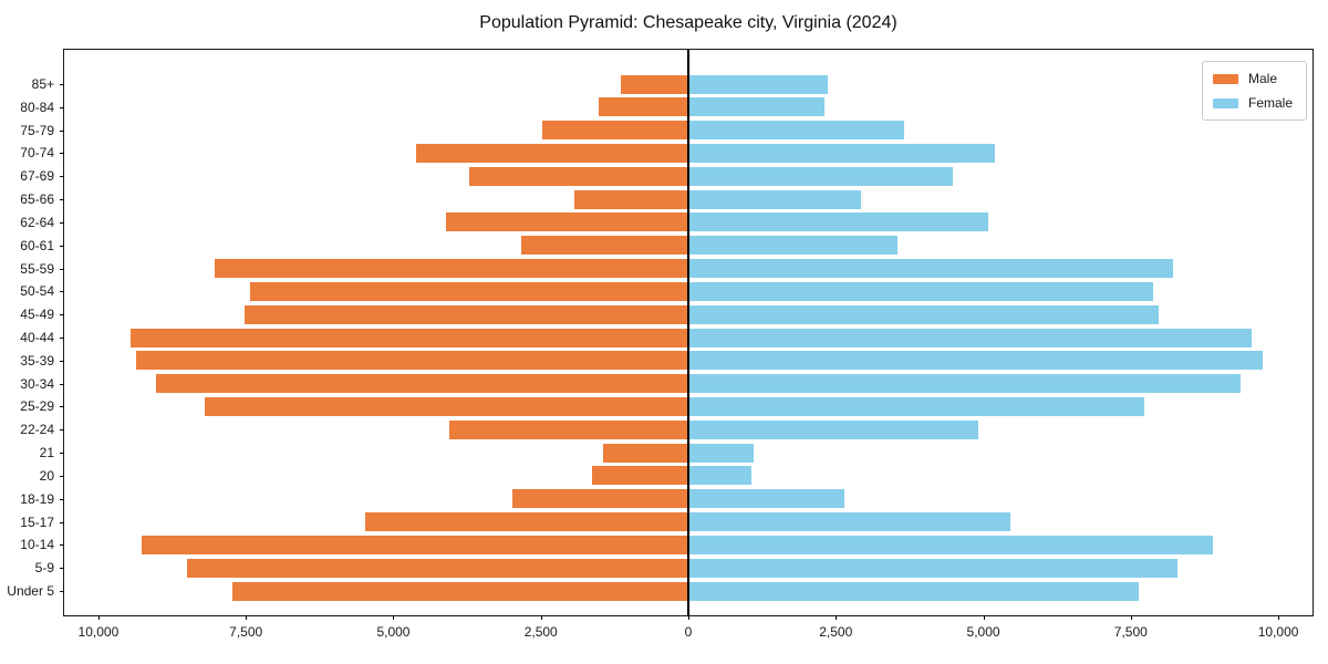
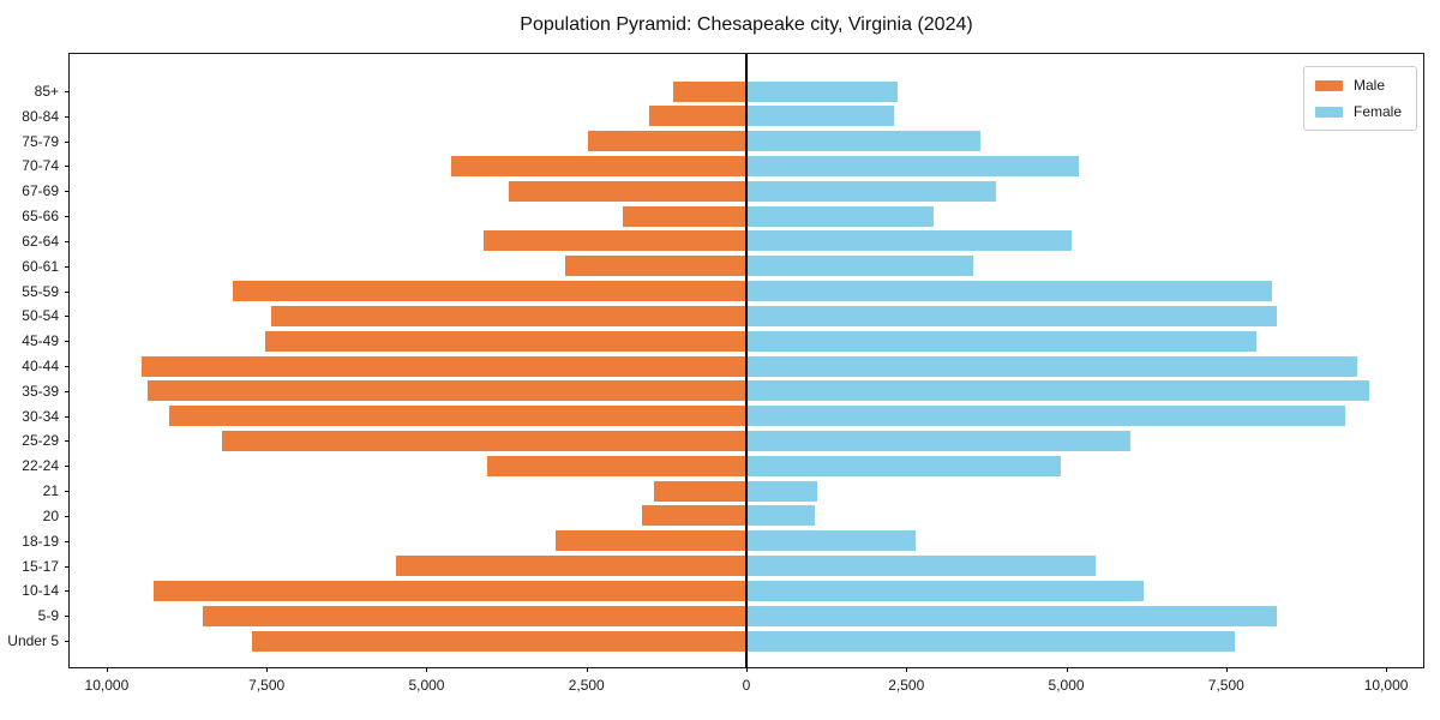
Female/67-69: 4500 -> 3900
Female/50-54: 7900 -> 8300
Female/25-29: 7700 -> 6000
Female/10-14: 8900 -> 6200
